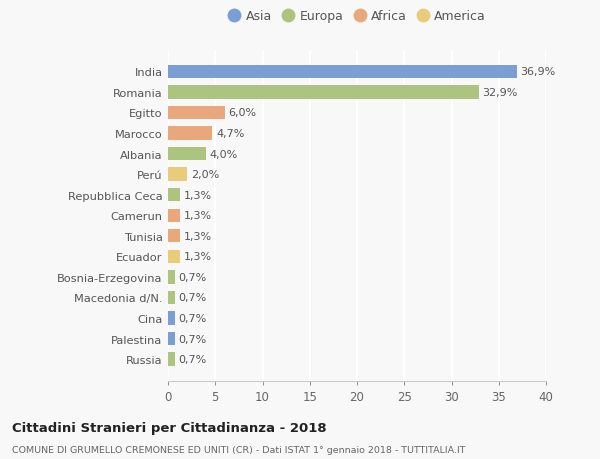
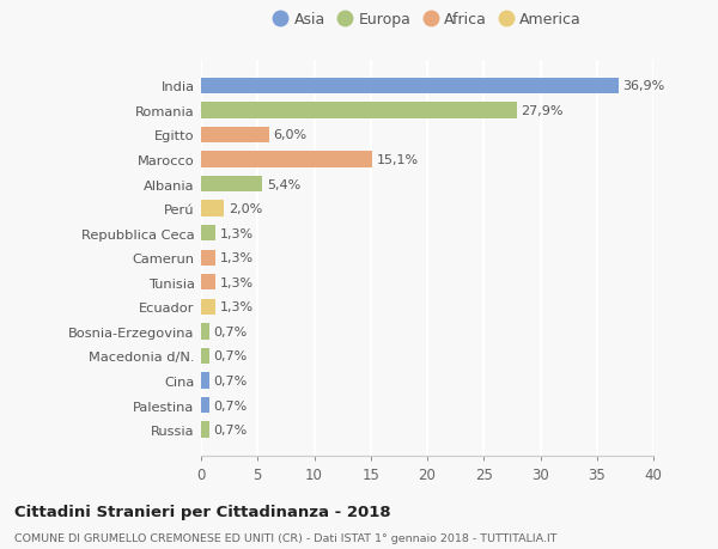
Romania: 32,9% -> 27,9%
Marocco: 4,7% -> 15,1%
Albania: 4,0% -> 5,4%
